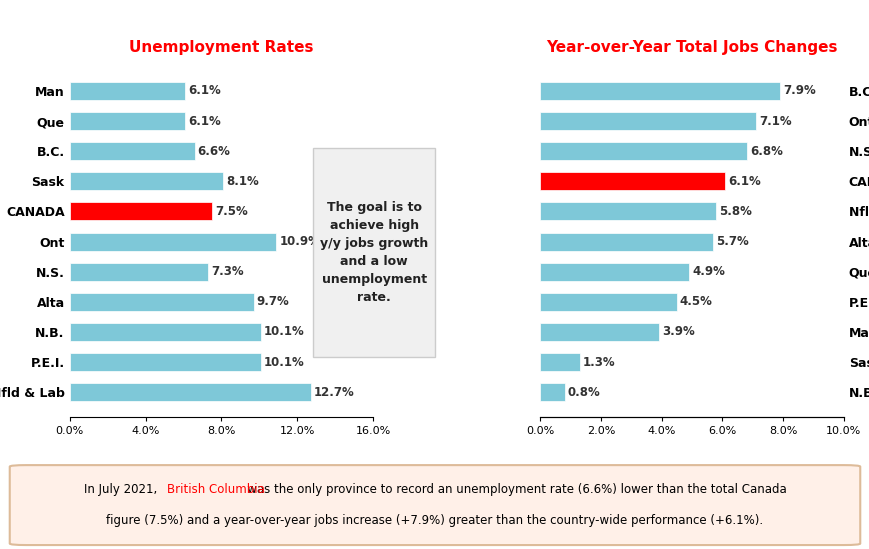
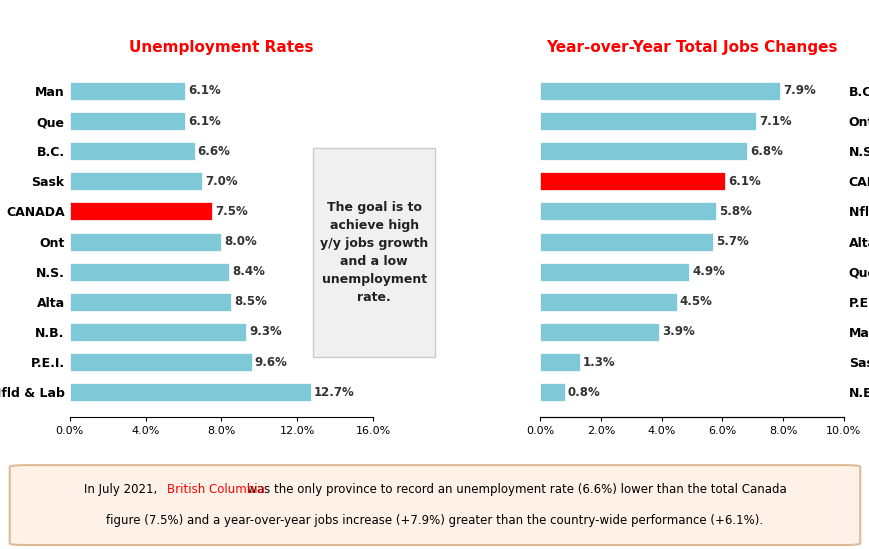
Unemployment Rates/Sask: 8.1% -> 7.0%
Unemployment Rates/Ont: 10.9% -> 8.0%
Unemployment Rates/N.S.: 7.3% -> 8.4%
Unemployment Rates/Alta: 9.7% -> 8.5%
Unemployment Rates/N.B.: 10.1% -> 9.3%
Unemployment Rates/P.E.I.: 10.1% -> 9.6%
